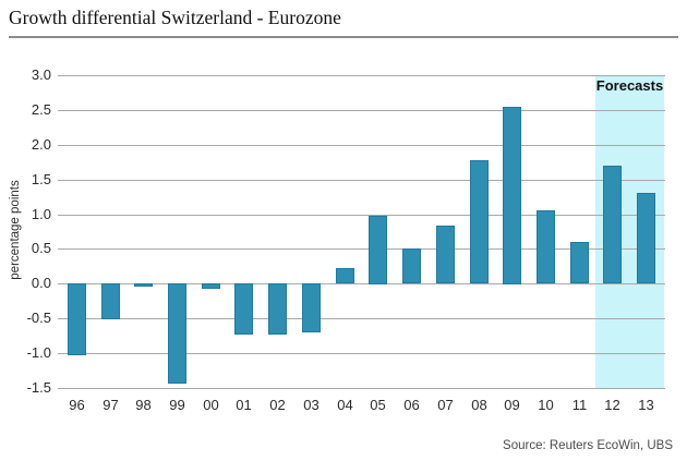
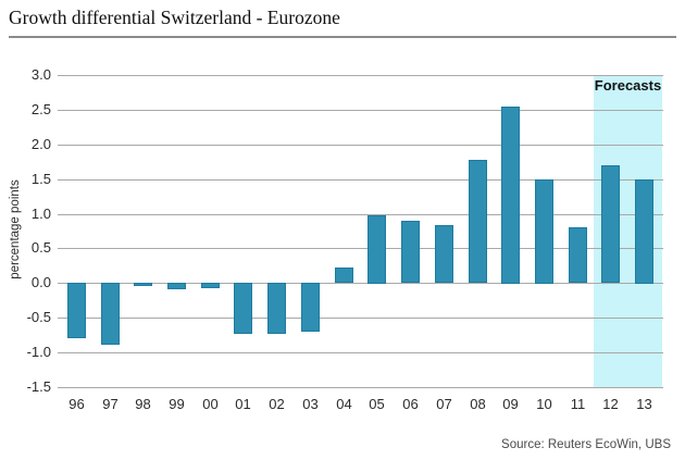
96: -1.0 -> -0.8
97: -0.5 -> -0.9
99: -1.4 -> -0.1
06: 0.5 -> 0.9
10: 1.1 -> 1.5
11: 0.6 -> 0.8
13: 1.3 -> 1.5
